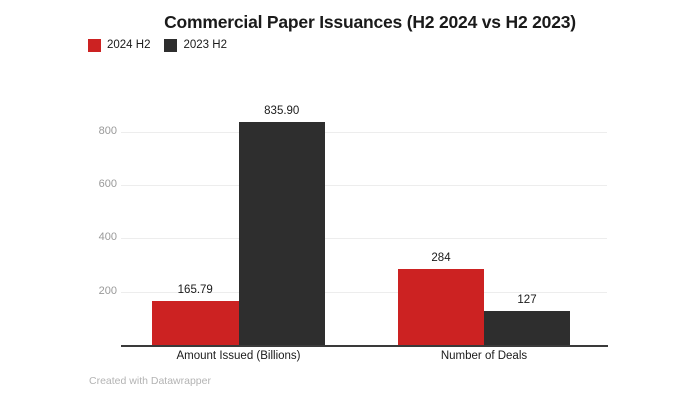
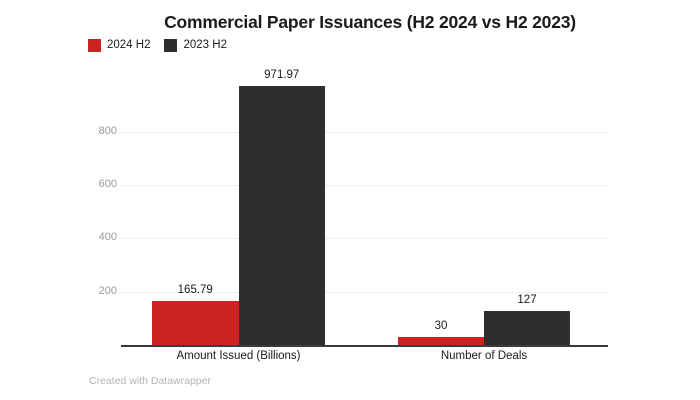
2023 H2/Amount Issued (Billions): 835.90 -> 971.97
2024 H2/Number of Deals: 284 -> 30
